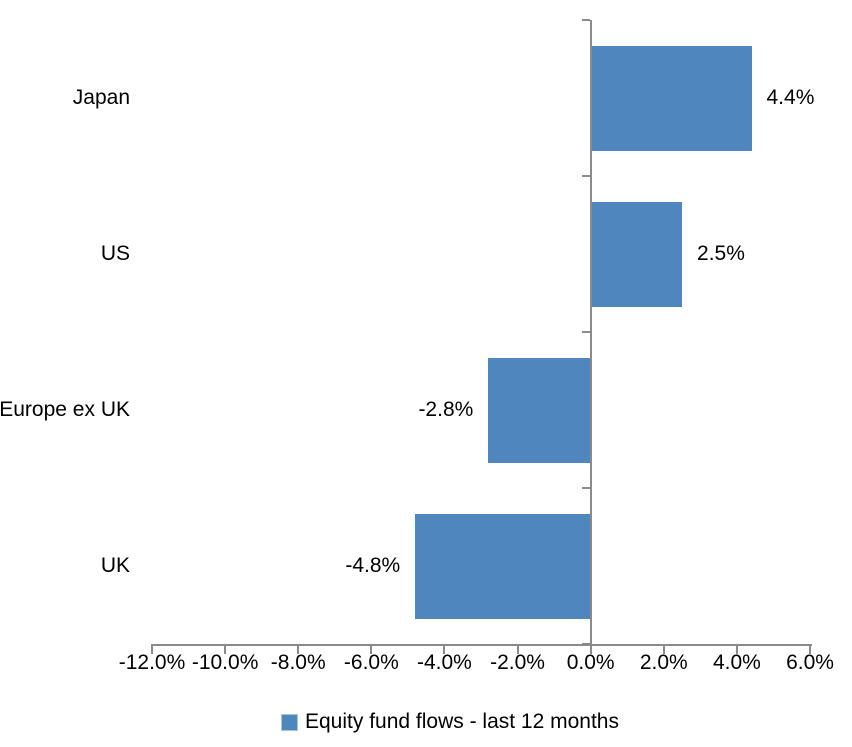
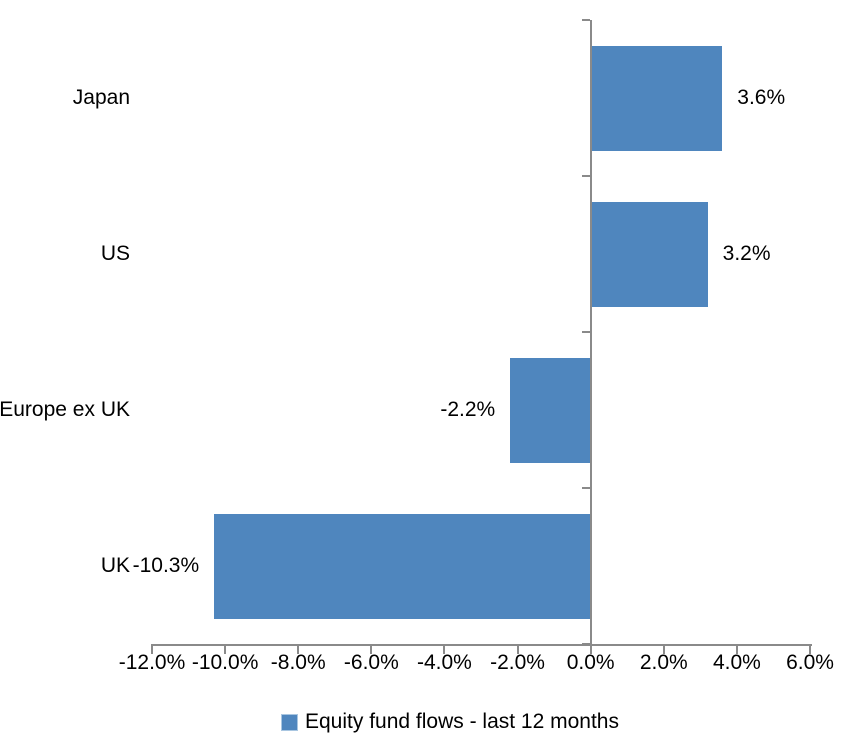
Japan: 4.4% -> 3.6%
US: 2.5% -> 3.2%
Europe ex UK: -2.8% -> -2.2%
UK: -4.8% -> -10.3%
